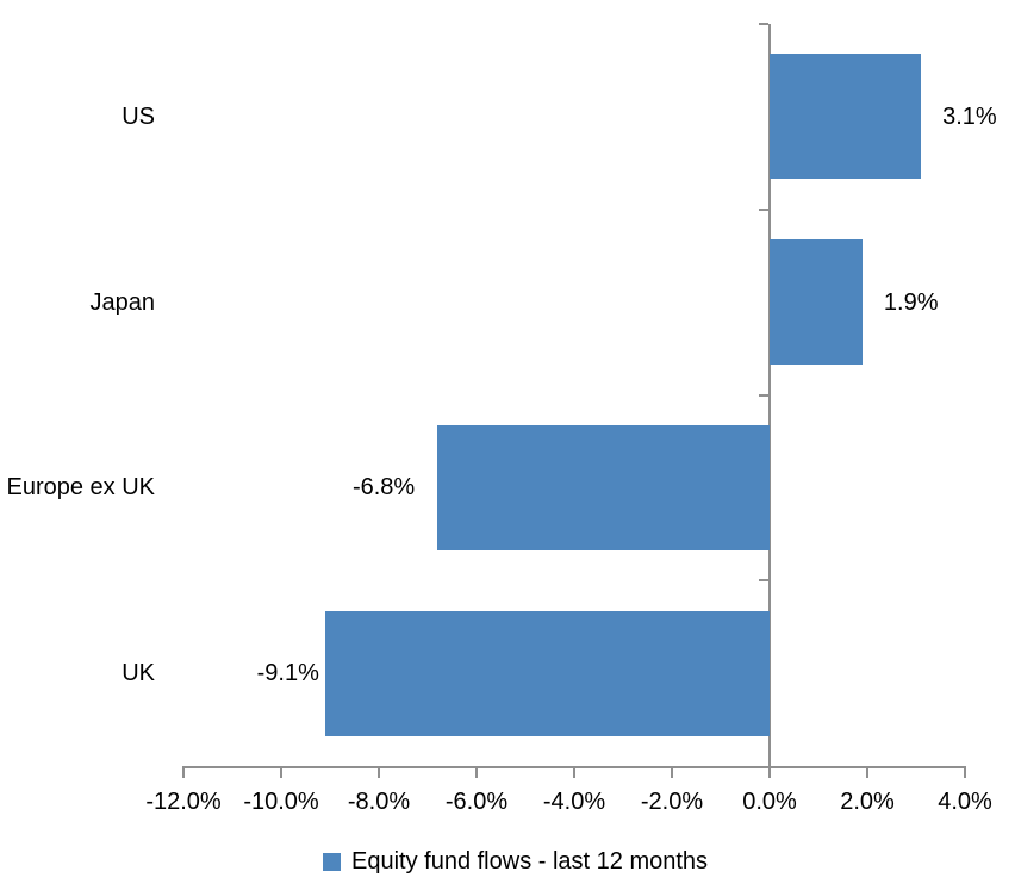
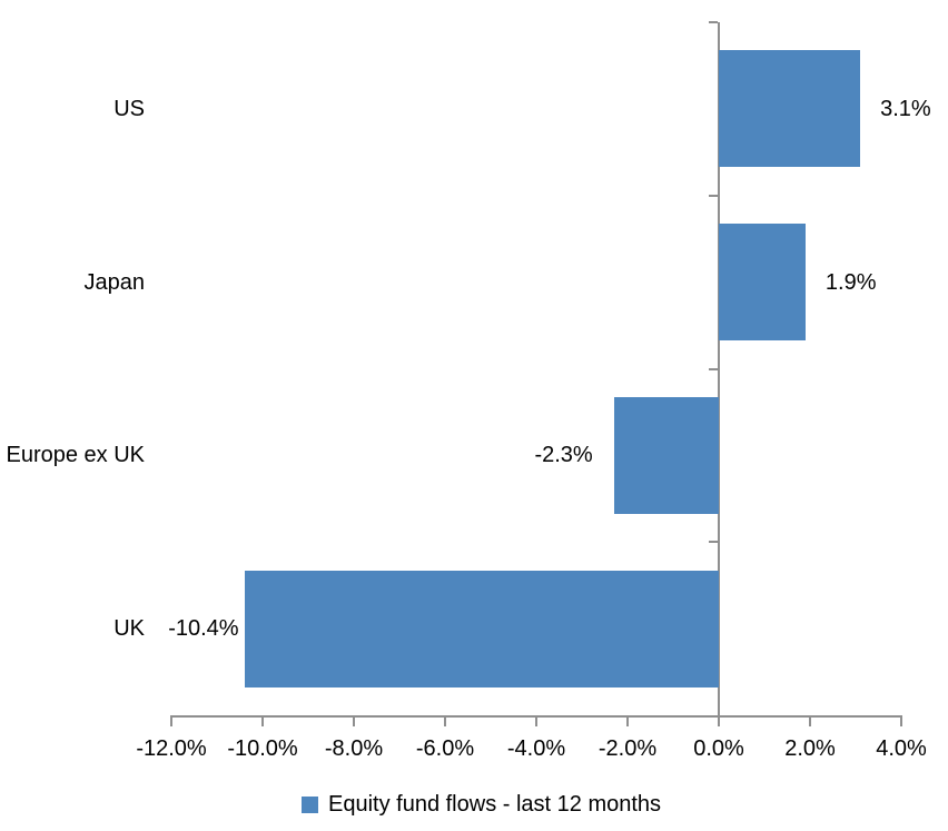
Europe ex UK: -6.8% -> -2.3%
UK: -9.1% -> -10.4%
